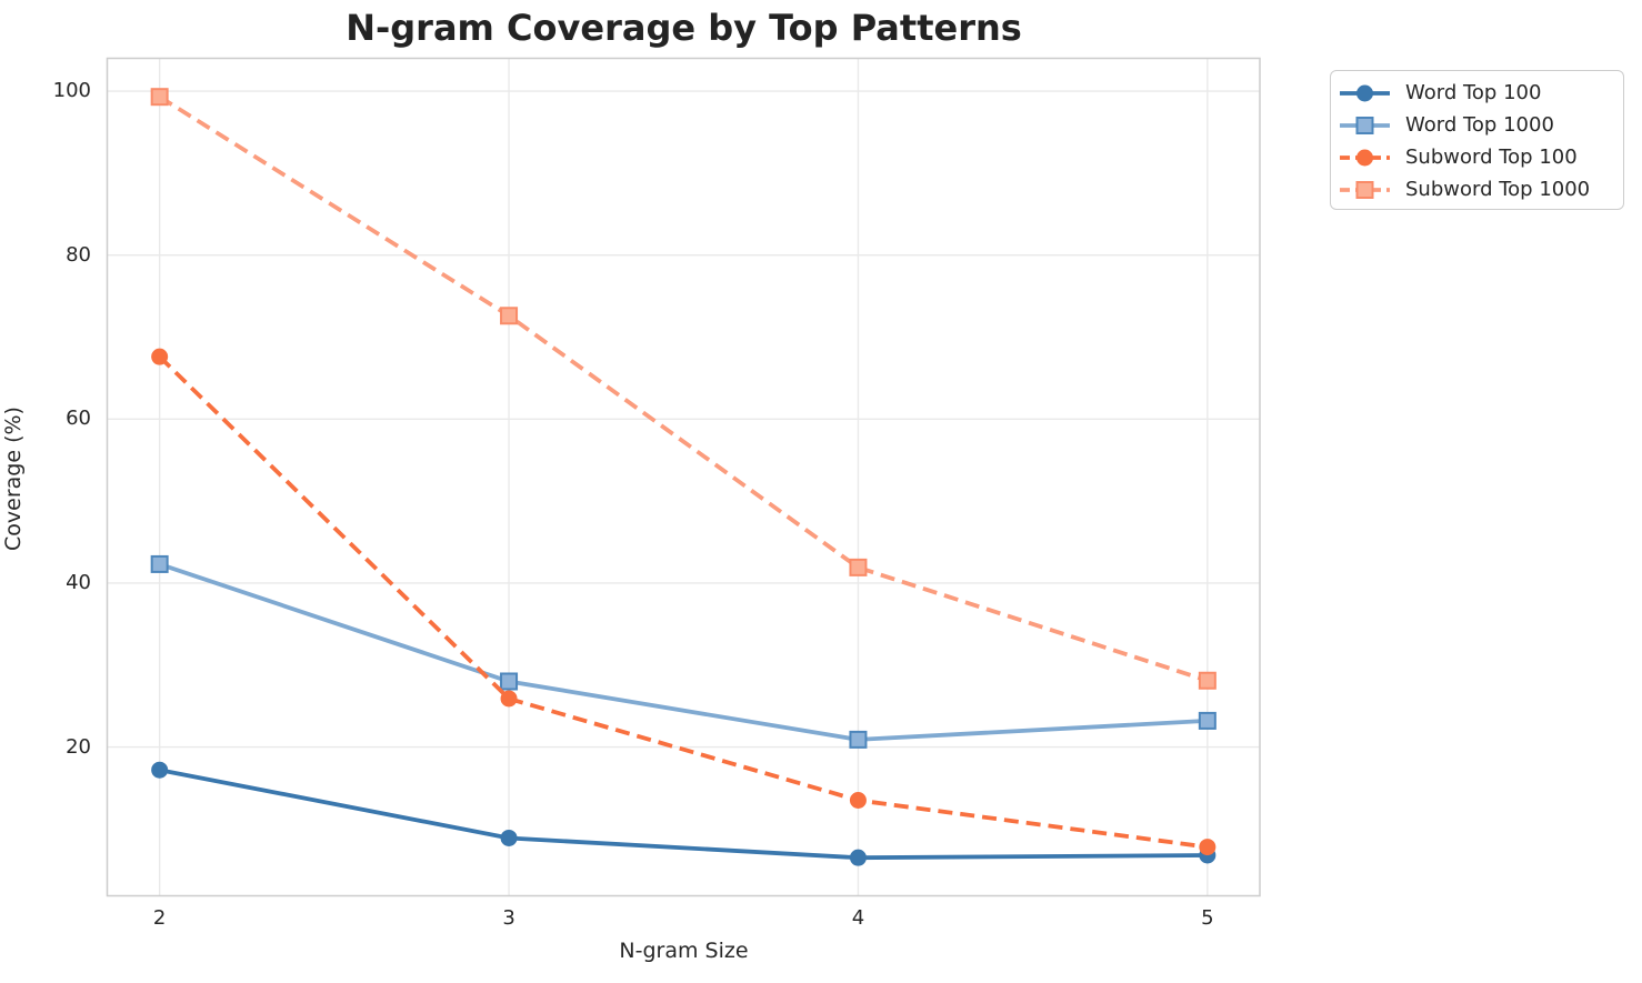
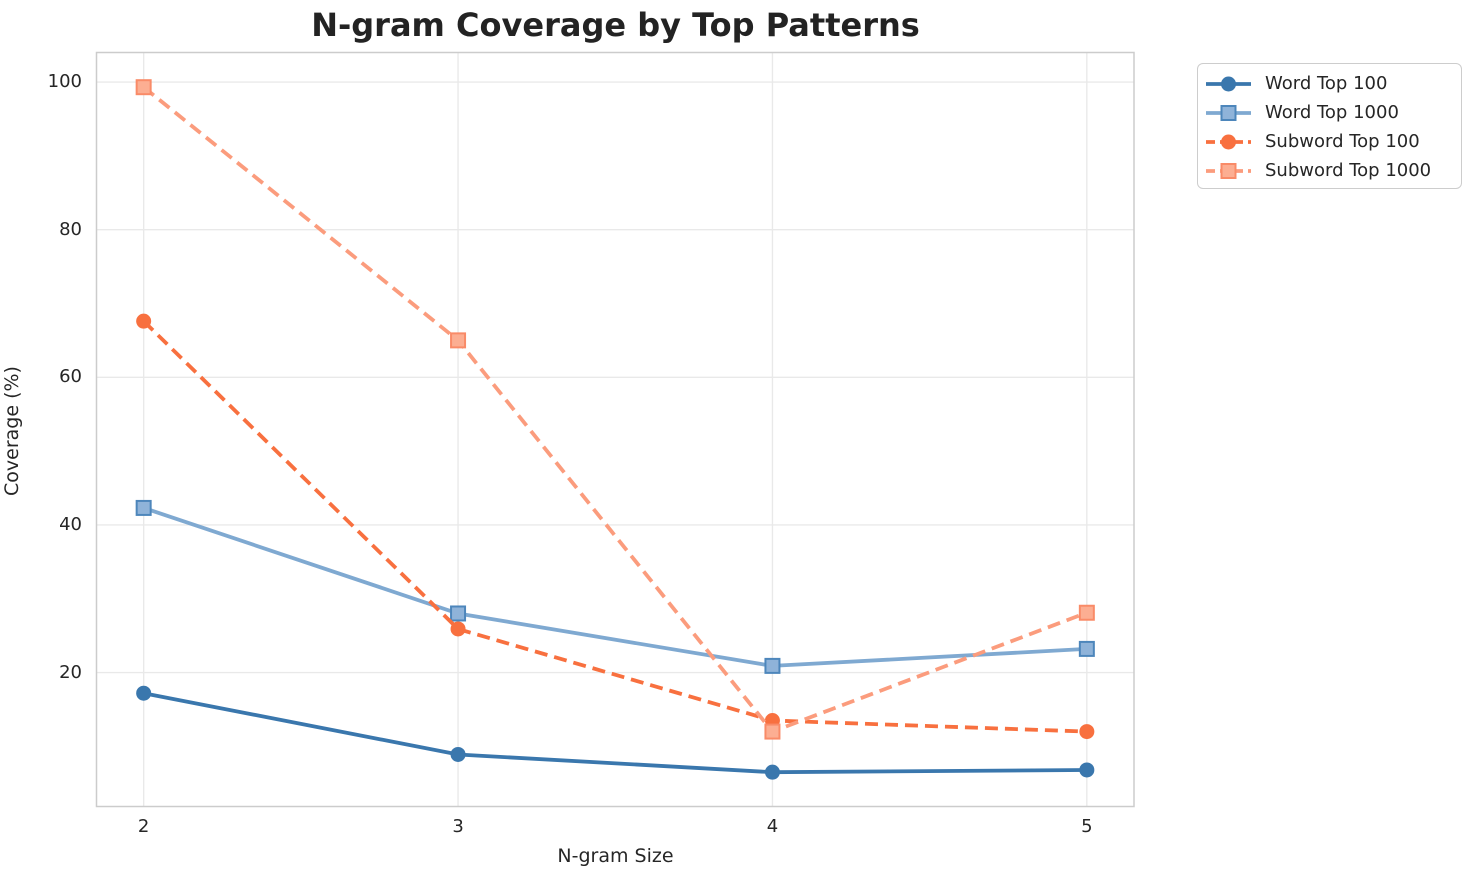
Subword Top 1000/3: 73 -> 65
Subword Top 1000/4: 42 -> 12
Subword Top 100/5: 8 -> 12
